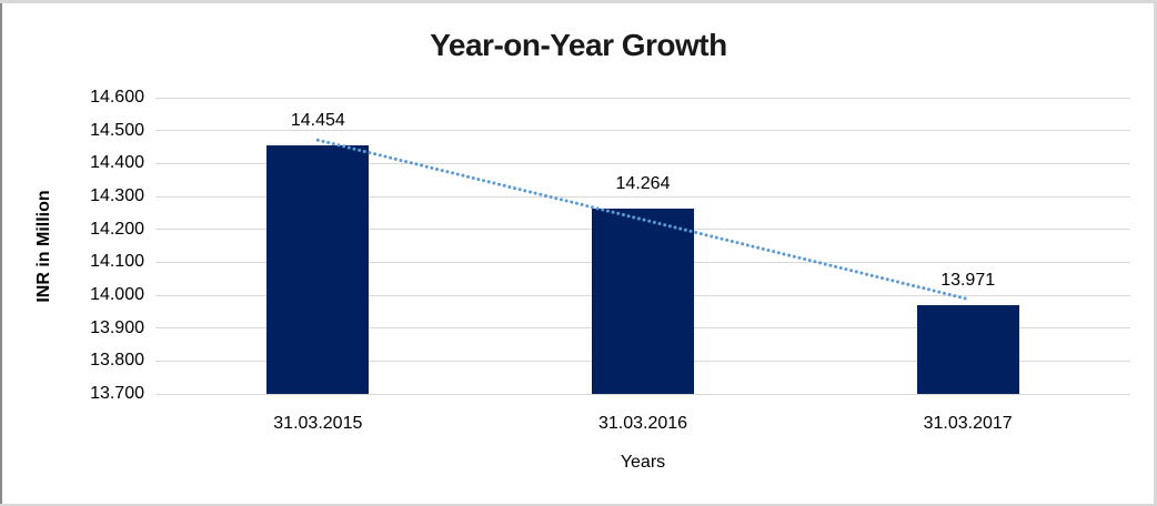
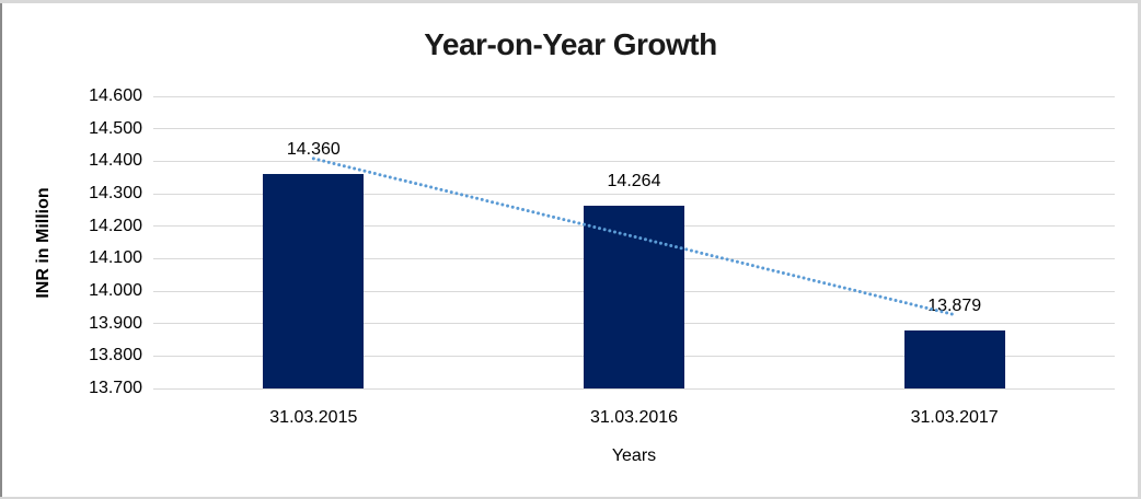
31.03.2015: 14.454 -> 14.360
31.03.2017: 13.971 -> 13.879
